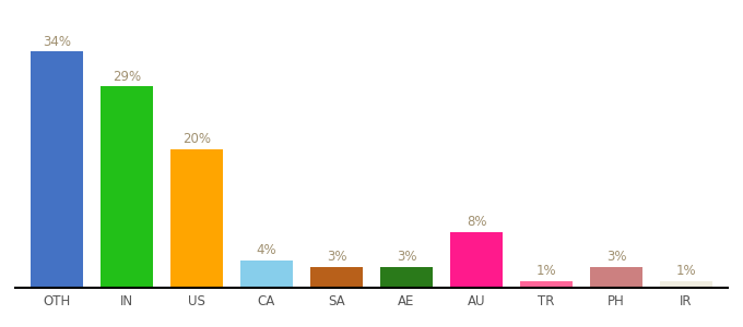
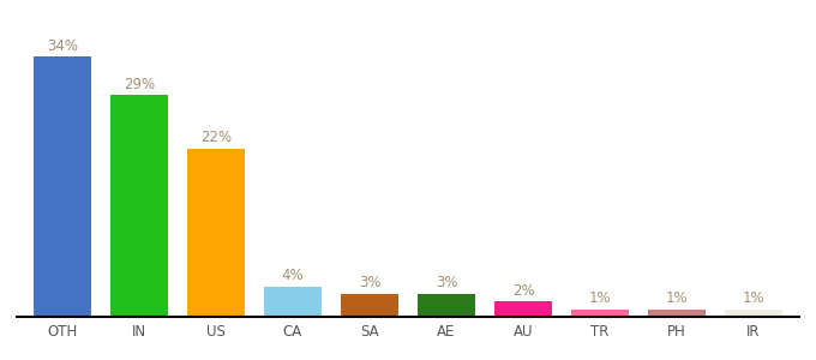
US: 20% -> 22%
AU: 8% -> 2%
PH: 3% -> 1%
